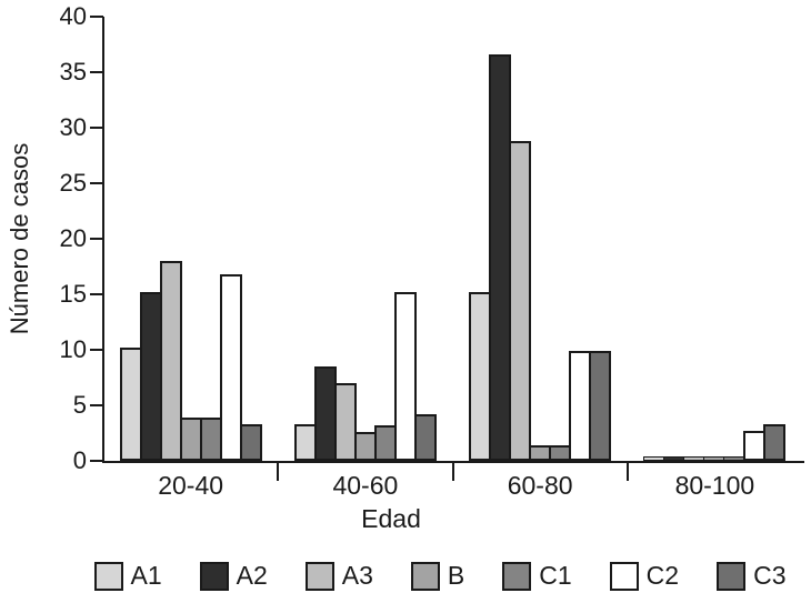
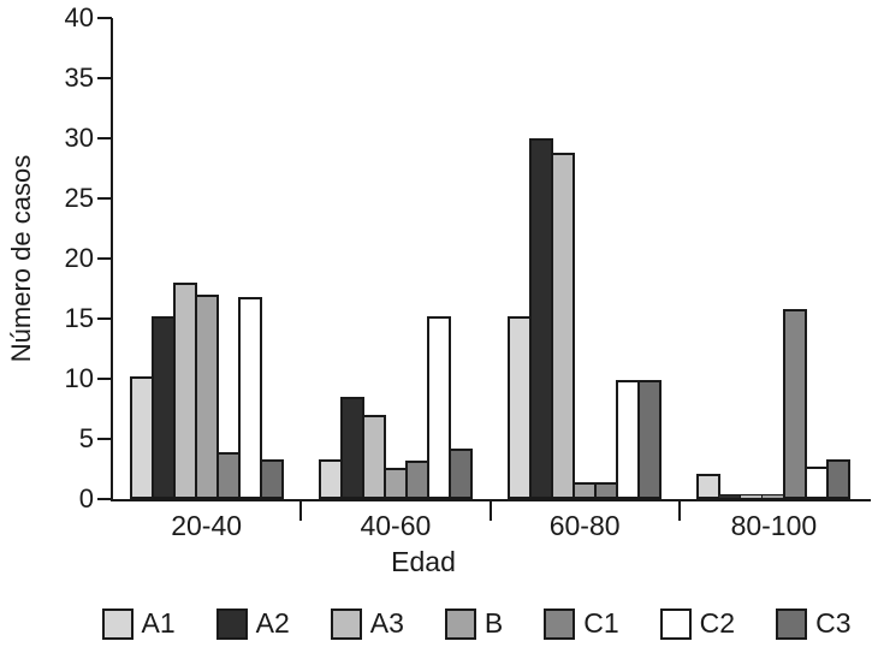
B/20-40: 3.9 -> 17.0
A2/60-80: 36.6 -> 30.0
A1/80-100: 0.4 -> 2.1
C1/80-100: 0.4 -> 15.8
